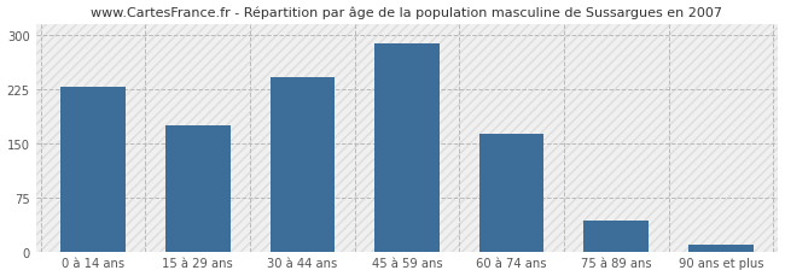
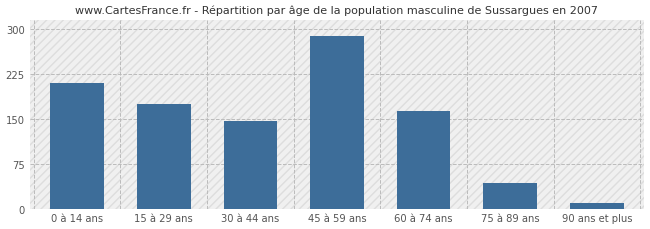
0 à 14 ans: 228 -> 210
30 à 44 ans: 242 -> 146
